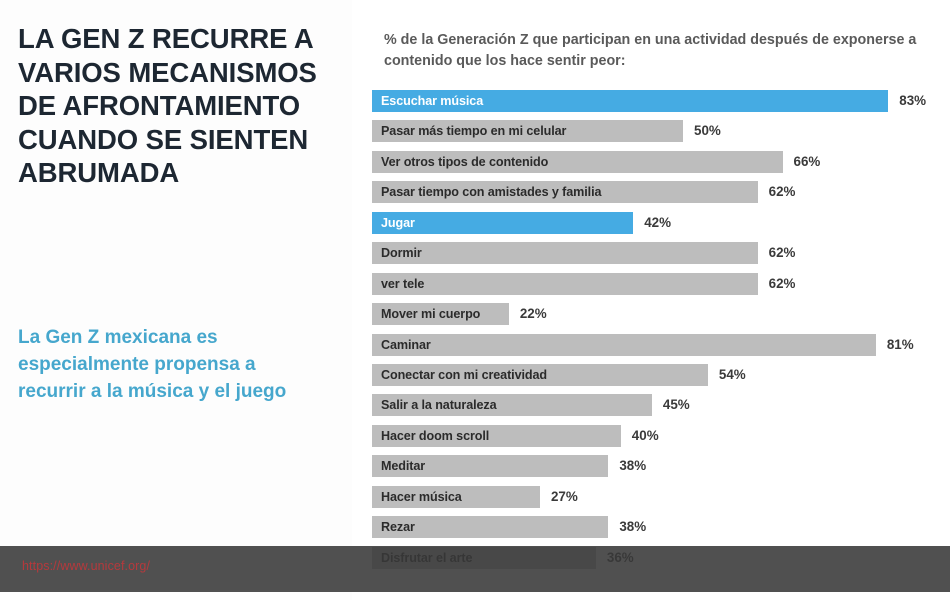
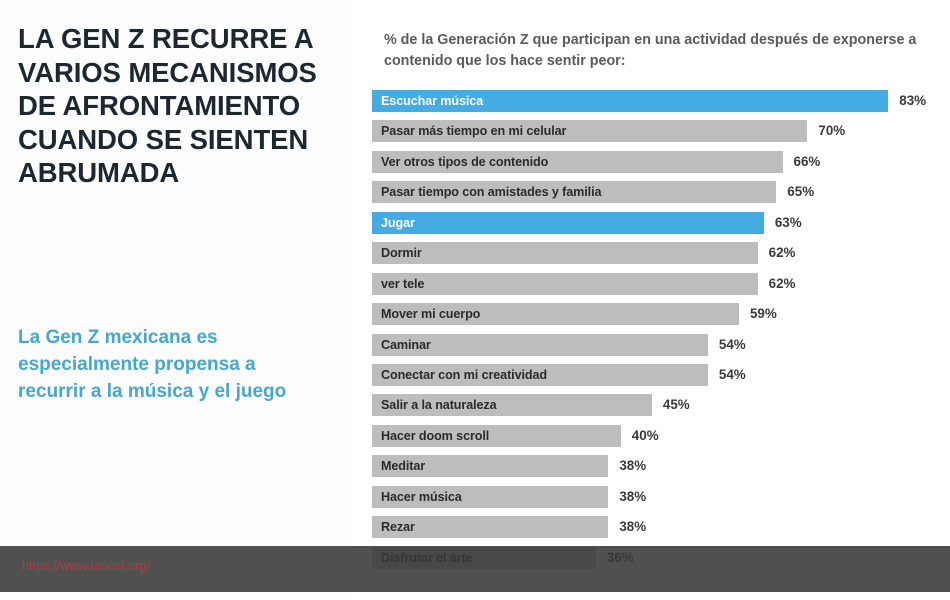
Pasar más tiempo en mi celular: 50% -> 70%
Pasar tiempo con amistades y familia: 62% -> 65%
Jugar: 42% -> 63%
Mover mi cuerpo: 22% -> 59%
Caminar: 81% -> 54%
Hacer música: 27% -> 38%
